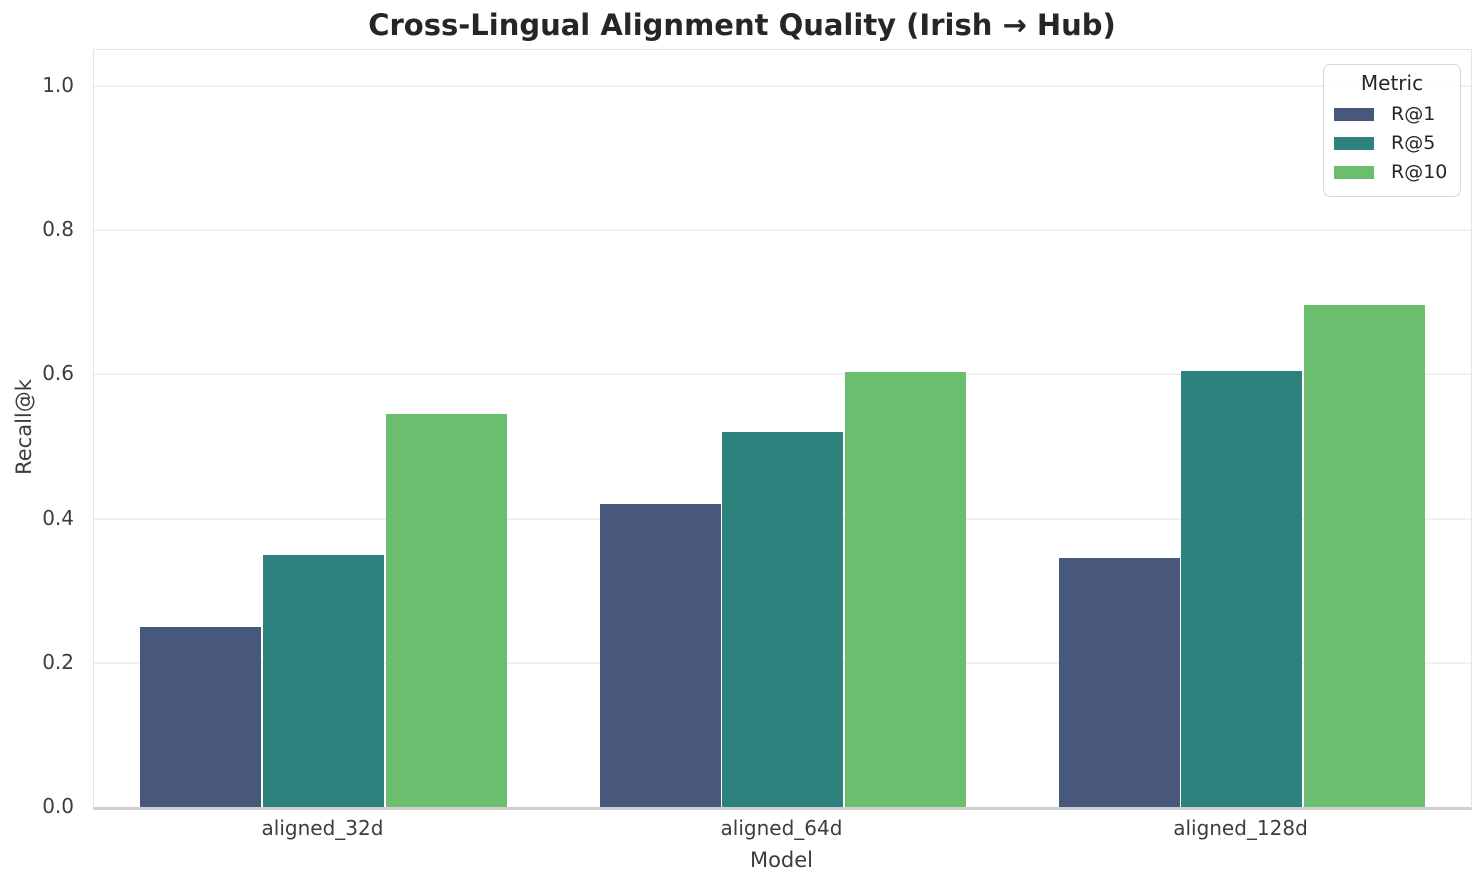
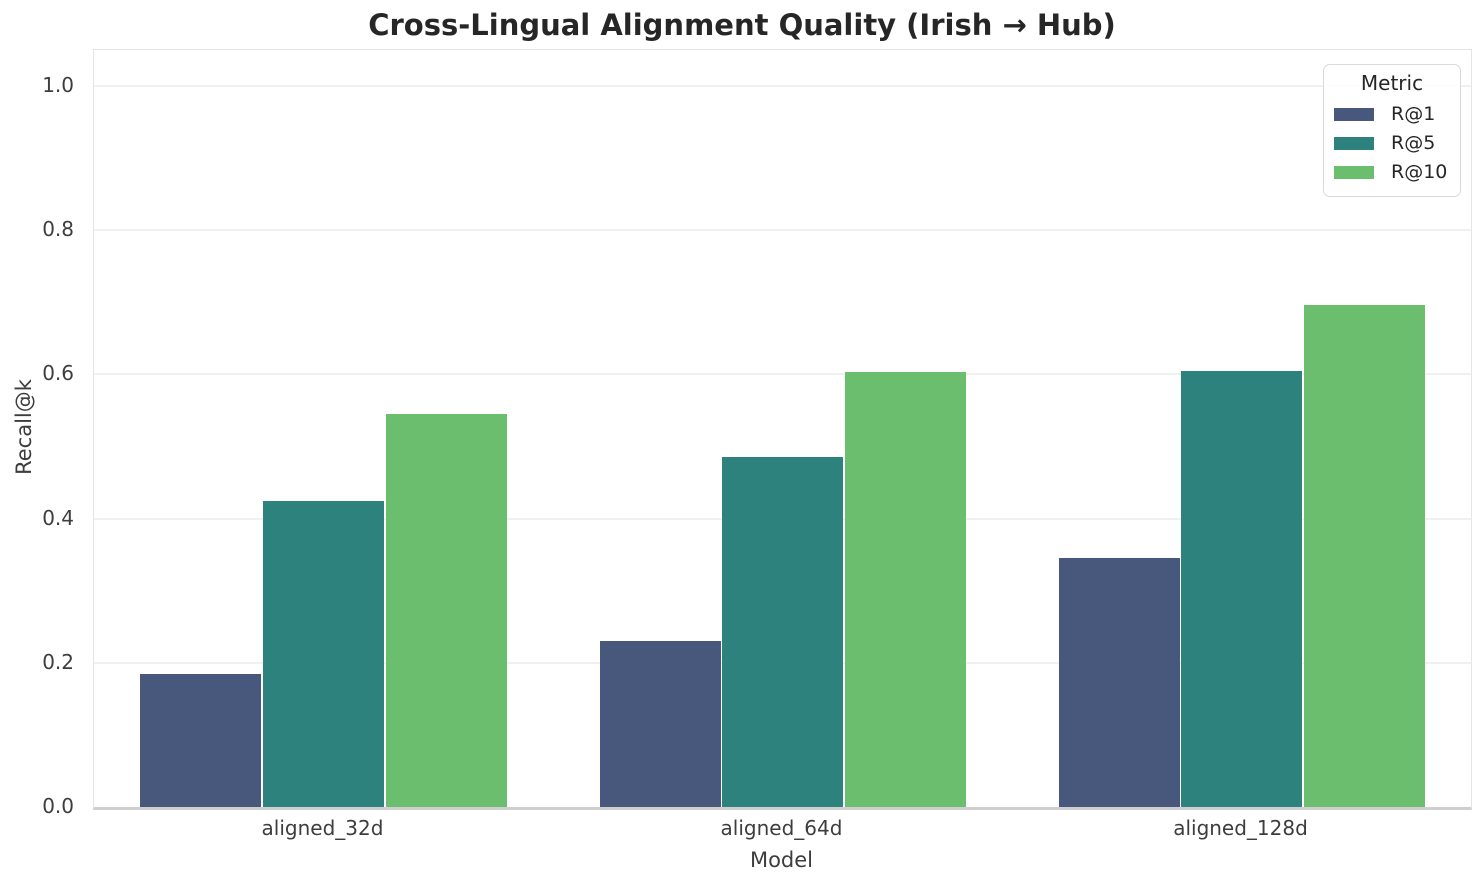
R@1/aligned_32d: 0.25 -> 0.18
R@5/aligned_32d: 0.35 -> 0.42
R@1/aligned_64d: 0.42 -> 0.23
R@5/aligned_64d: 0.52 -> 0.48
